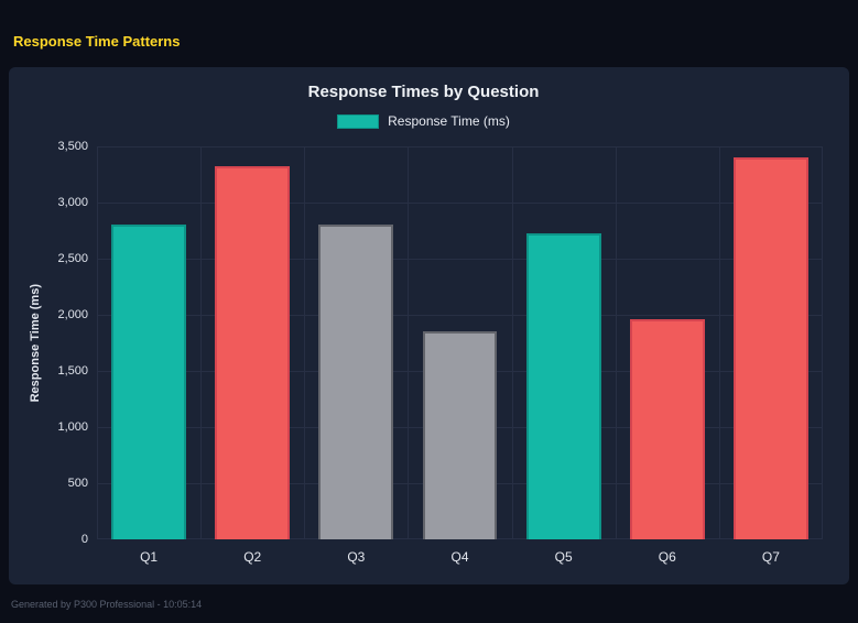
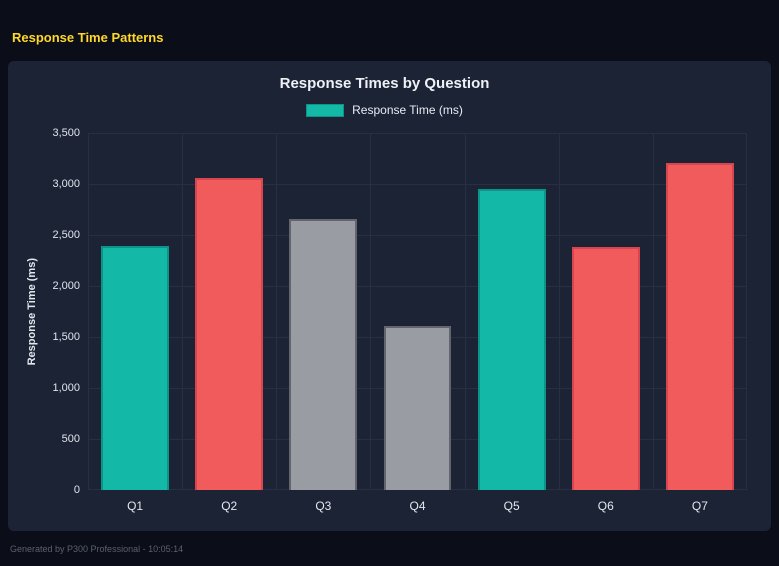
Q1: 2800 -> 2390
Q2: 3320 -> 3060
Q3: 2800 -> 2660
Q4: 1850 -> 1610
Q5: 2730 -> 2950
Q6: 1960 -> 2380
Q7: 3400 -> 3210
